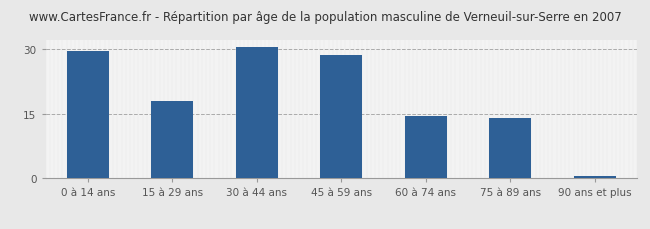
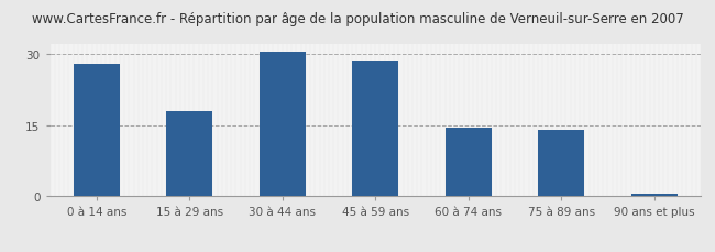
0 à 14 ans: 29.5 -> 28.0
